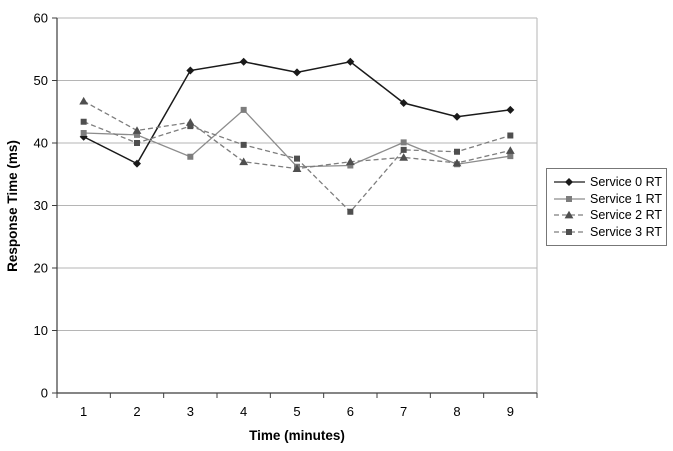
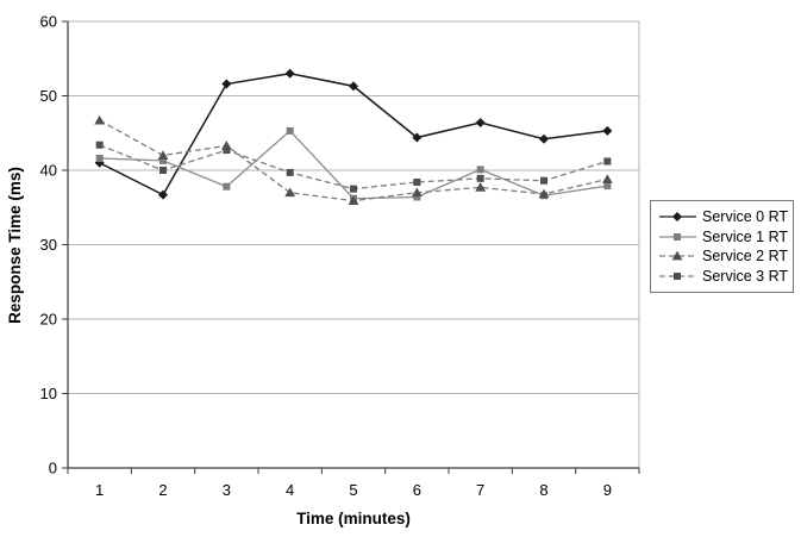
Service 0 RT/6: 53 -> 44
Service 3 RT/6: 29 -> 38
